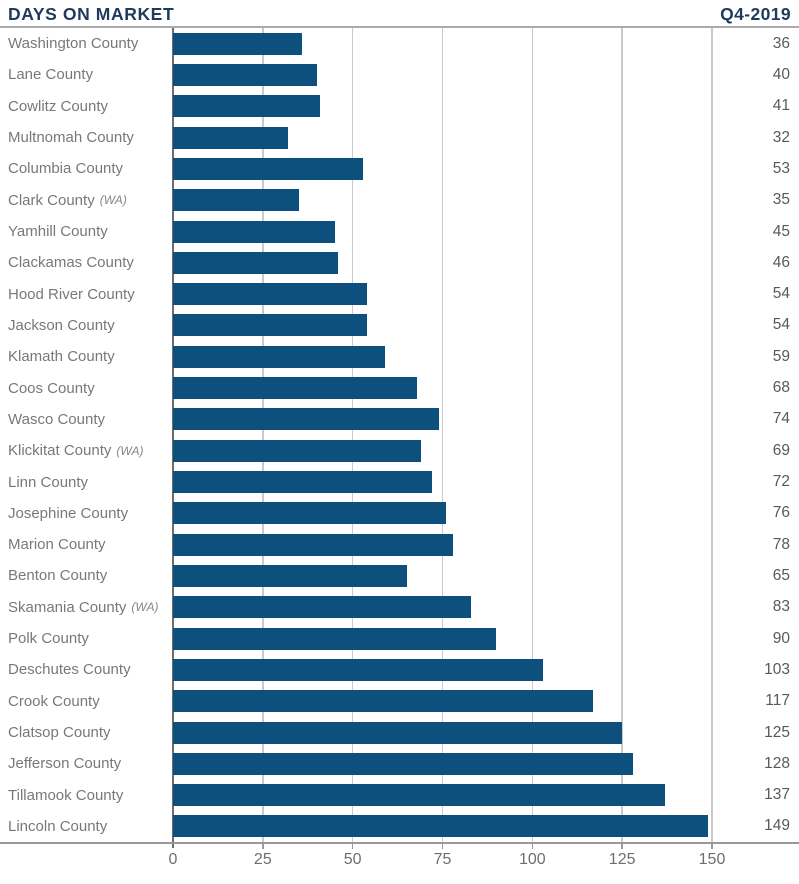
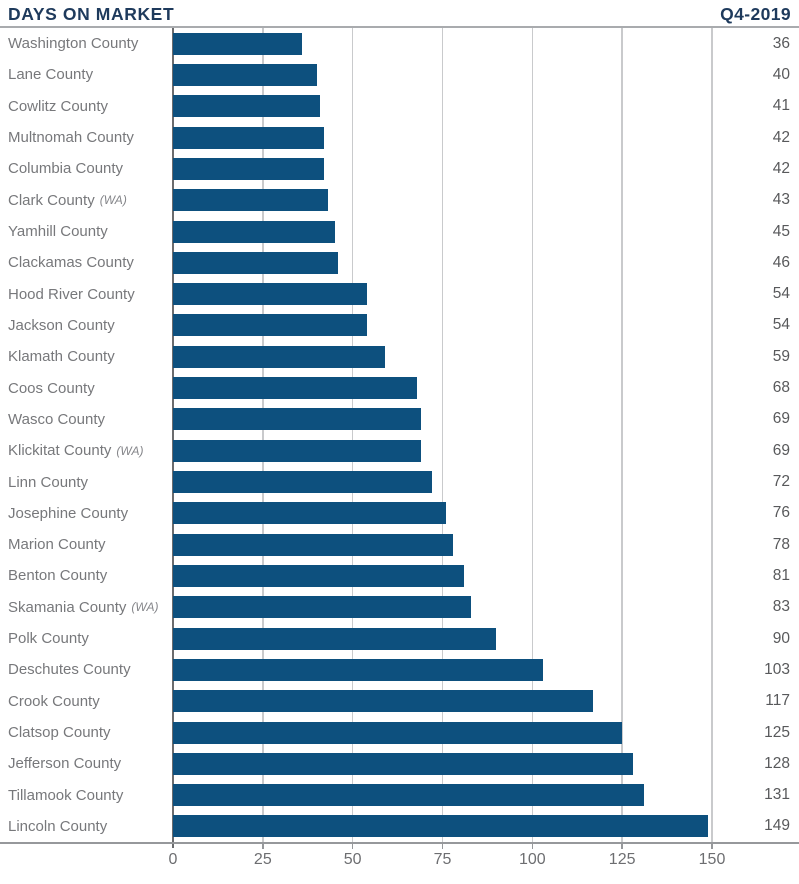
Multnomah County: 32 -> 42
Columbia County: 53 -> 42
Clark County: 35 -> 43
Wasco County: 74 -> 69
Benton County: 65 -> 81
Tillamook County: 137 -> 131
